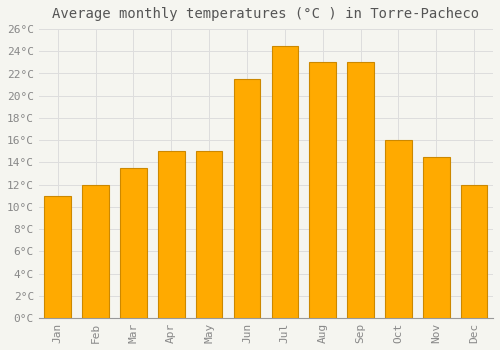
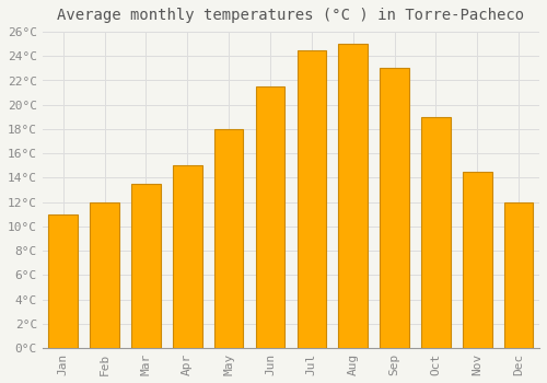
May: 15.0°C -> 18.0°C
Aug: 23.0°C -> 25.0°C
Oct: 16.0°C -> 19.0°C
